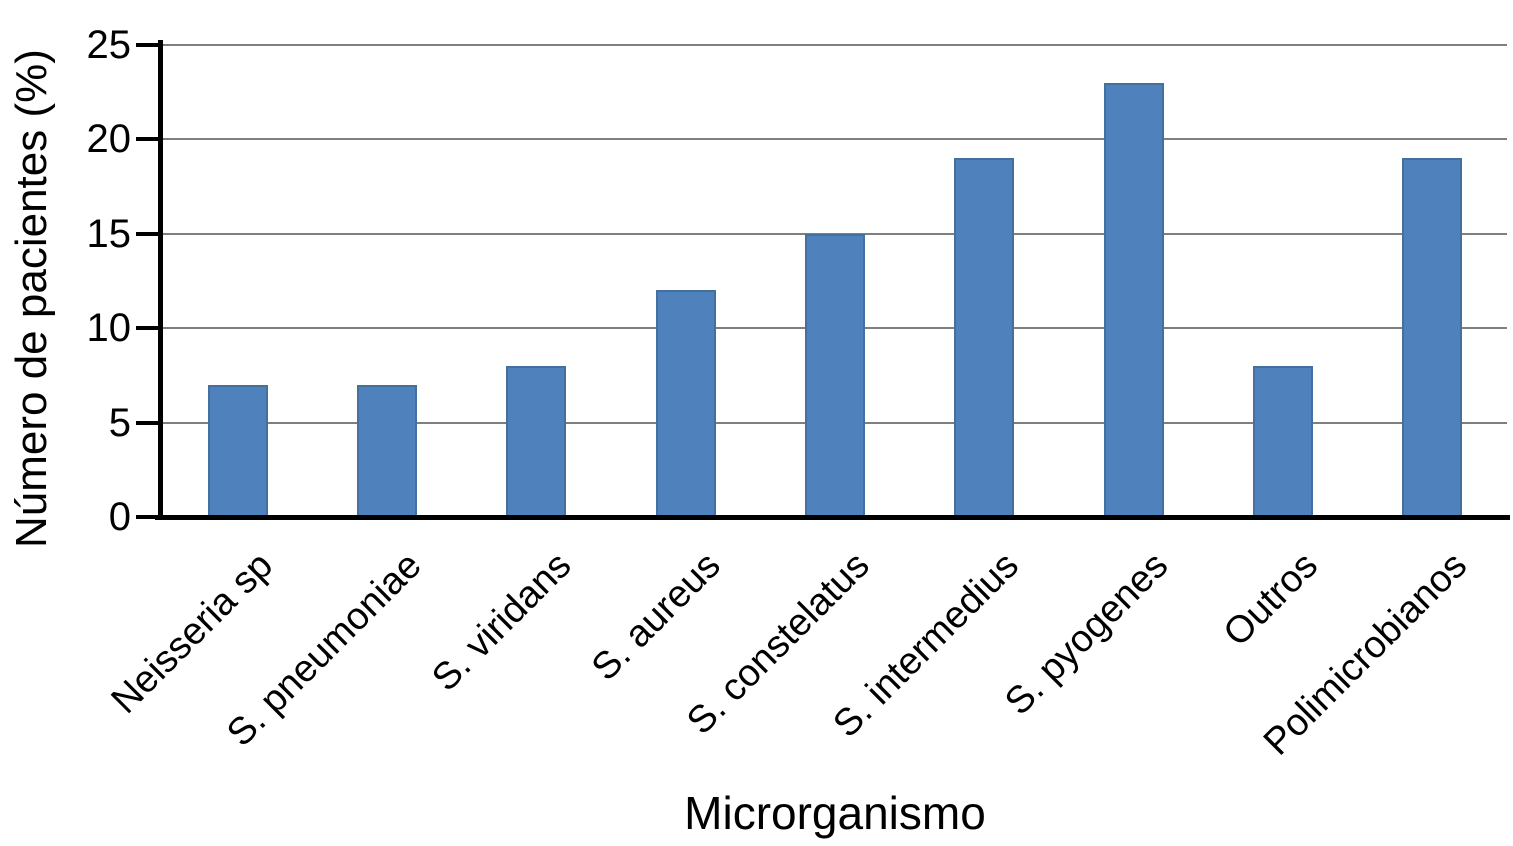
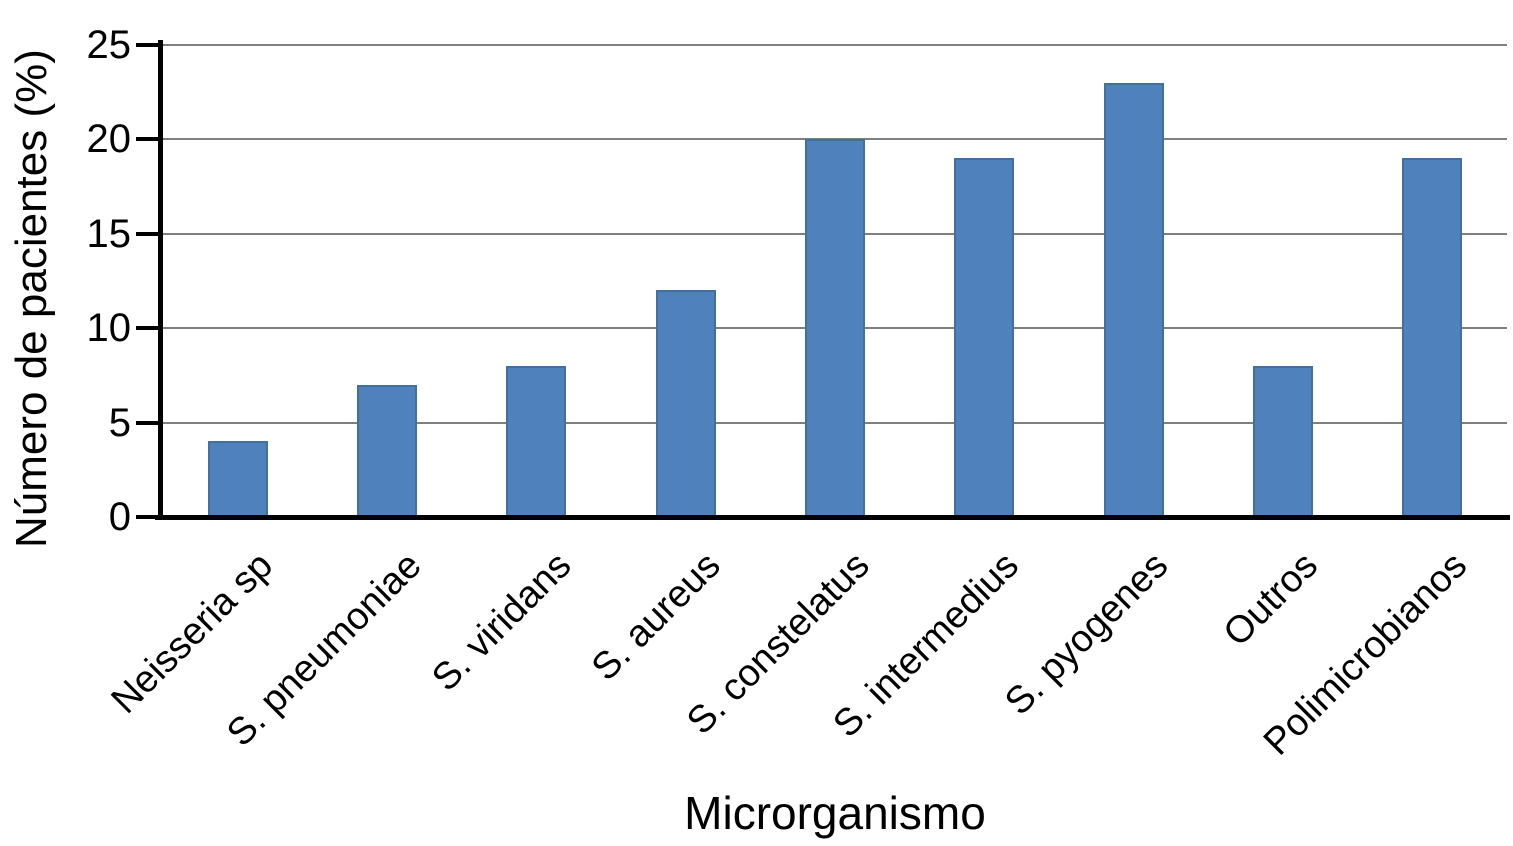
Neisseria sp: 7 -> 4
S. constelatus: 15 -> 20
